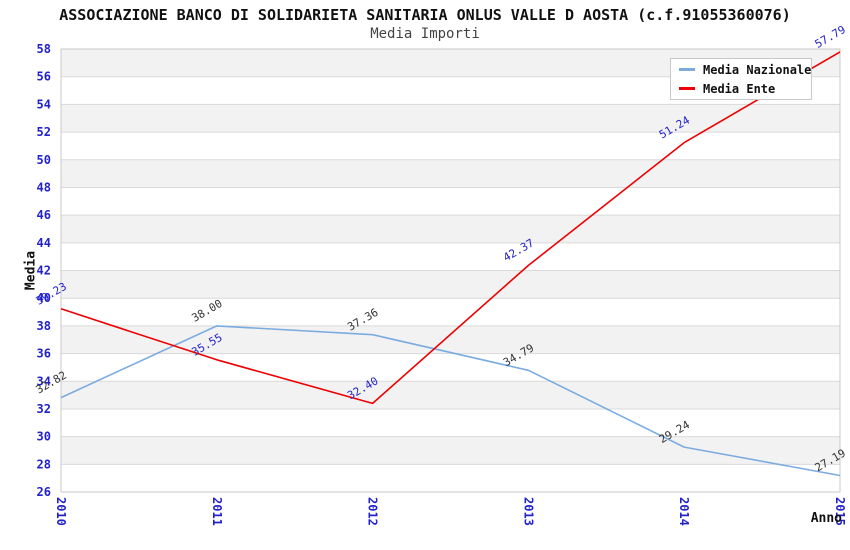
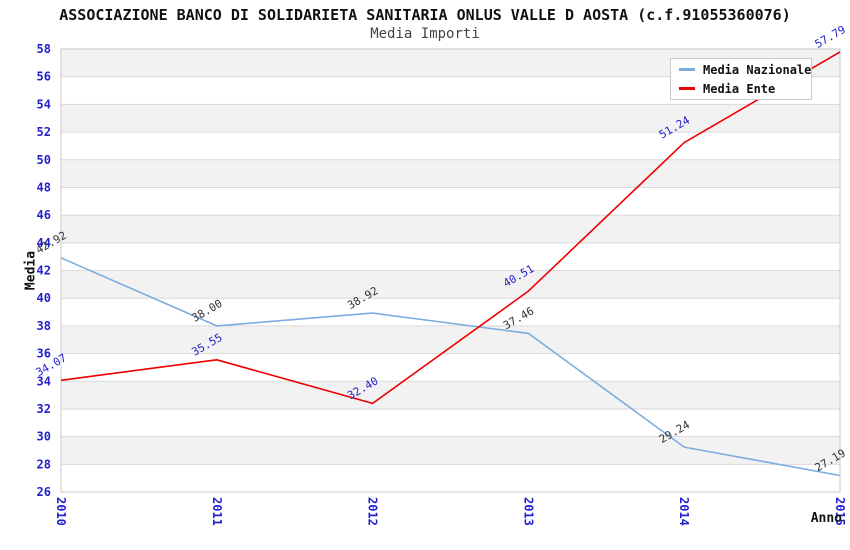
Media Nazionale/2010: 32.82 -> 42.92
Media Ente/2010: 39.23 -> 34.07
Media Nazionale/2012: 37.36 -> 38.92
Media Nazionale/2013: 34.79 -> 37.46
Media Ente/2013: 42.37 -> 40.51
